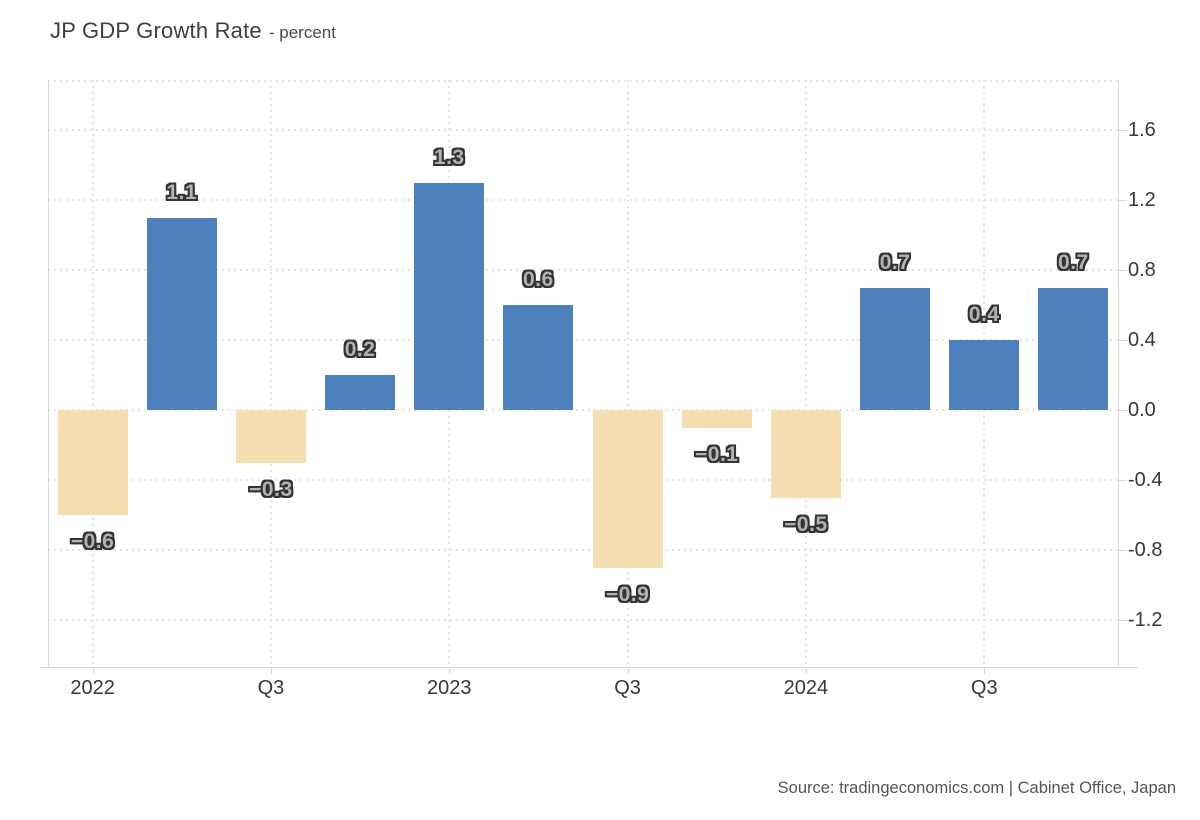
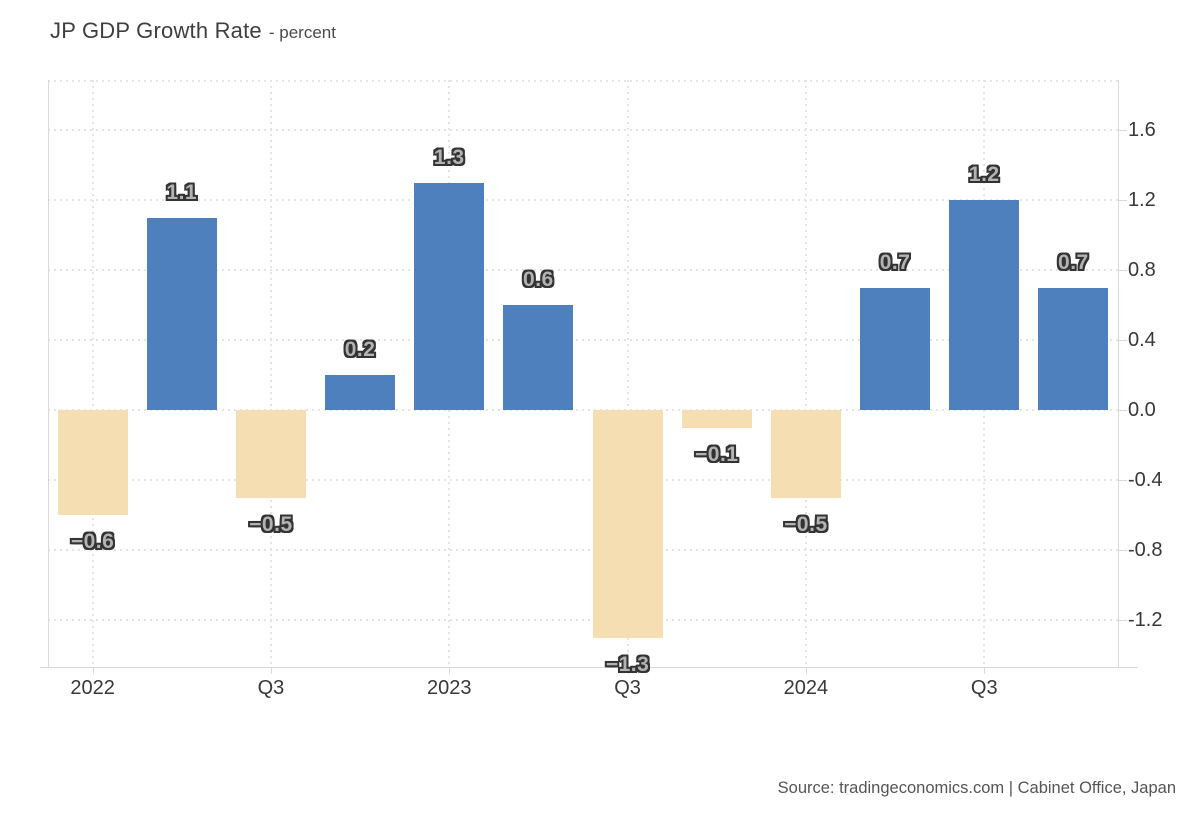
2022 Q3: −0.3 -> −0.5
2023 Q3: −0.9 -> −1.3
2024 Q3: 0.4 -> 1.2
